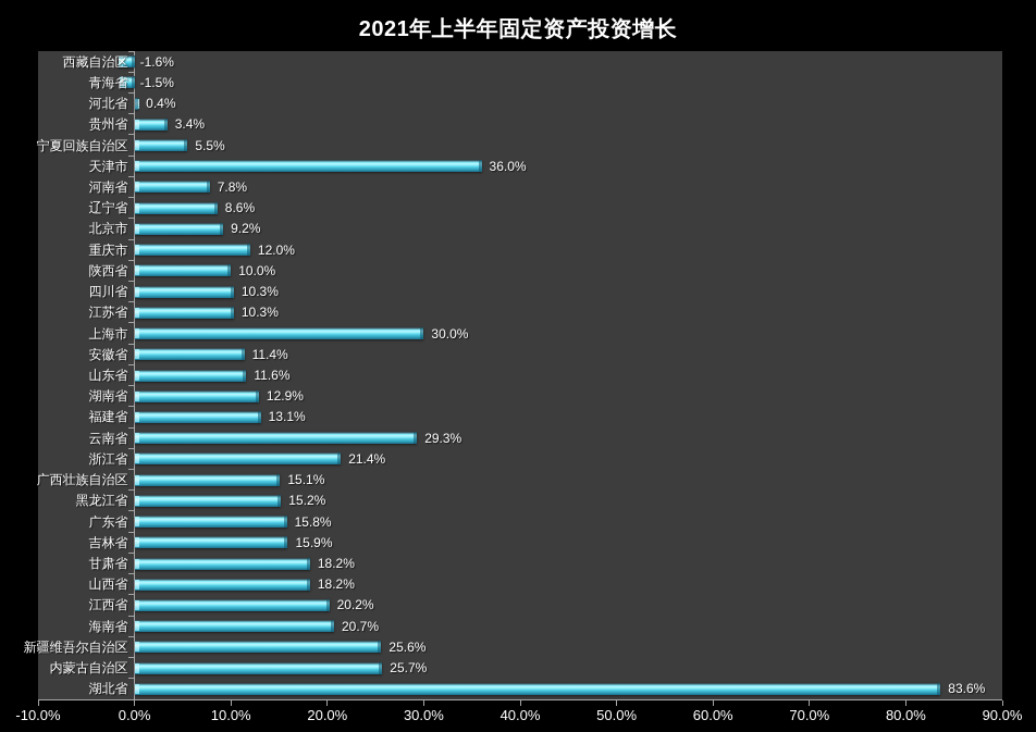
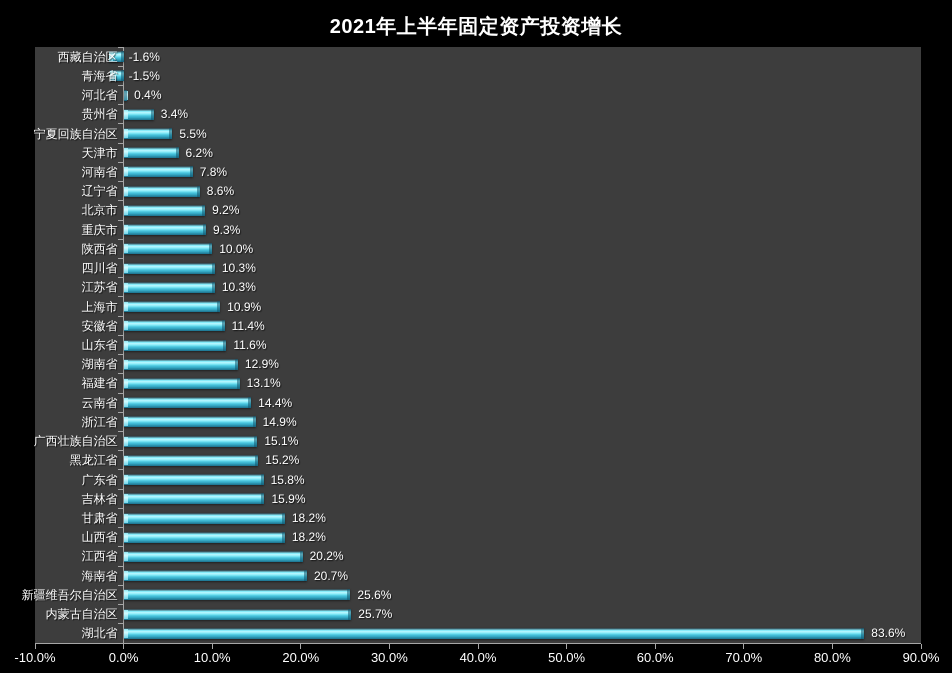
天津市: 36.0% -> 6.2%
重庆市: 12.0% -> 9.3%
上海市: 30.0% -> 10.9%
云南省: 29.3% -> 14.4%
浙江省: 21.4% -> 14.9%
